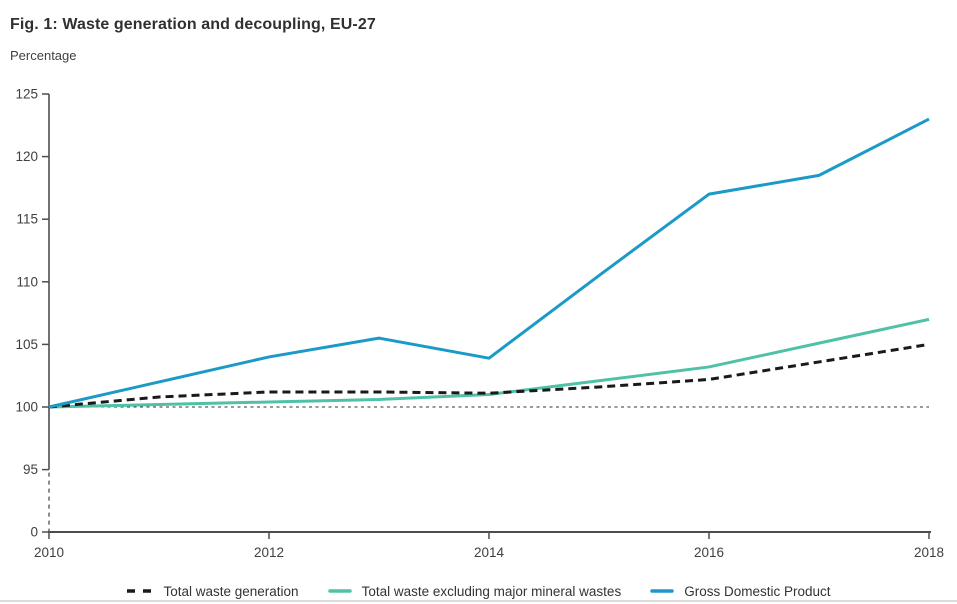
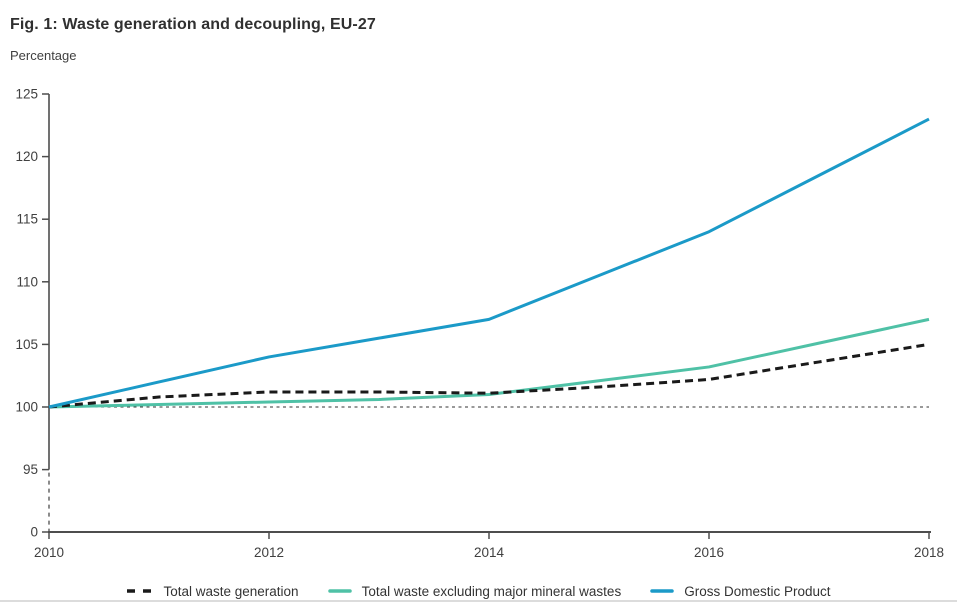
Gross Domestic Product/2014: 103.9 -> 107.0
Gross Domestic Product/2016: 117.0 -> 114.0
